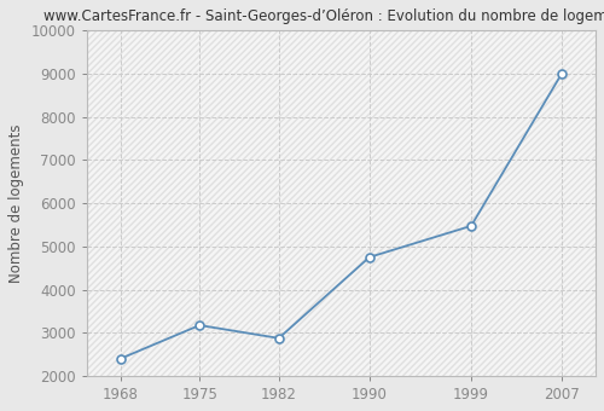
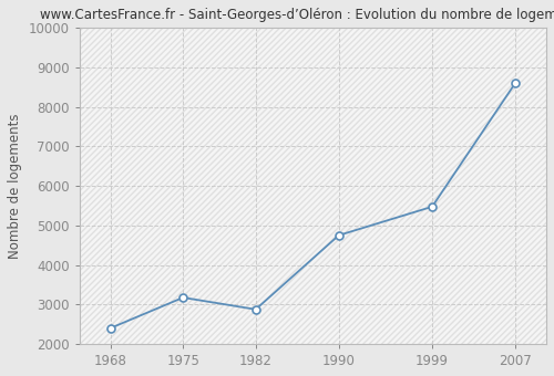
2007: 9000 -> 8600
